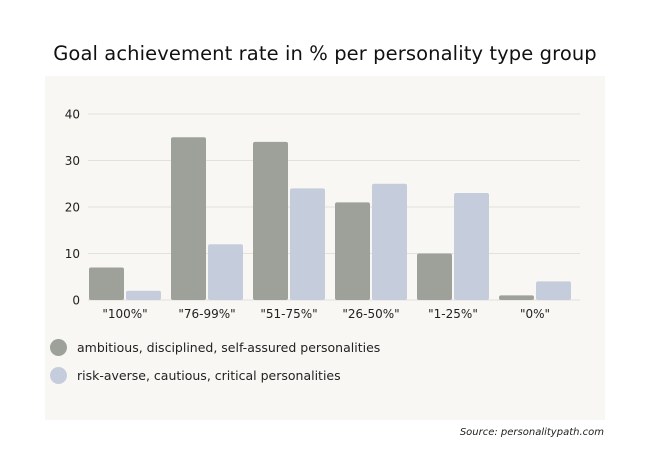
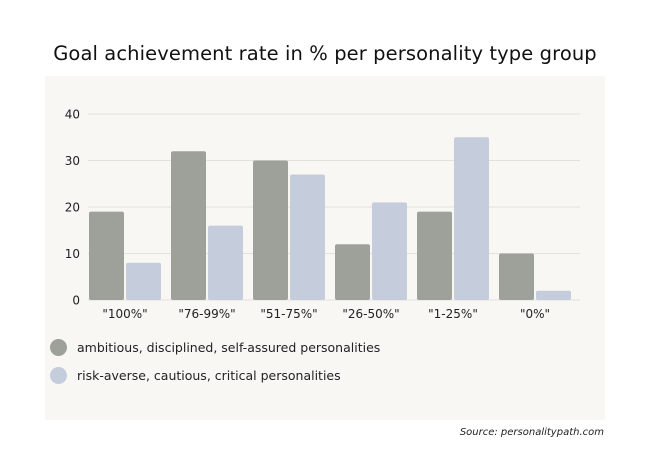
ambitious, disciplined, self-assured personalities/"100%": 7 -> 19
risk-averse, cautious, critical personalities/"100%": 2 -> 8
ambitious, disciplined, self-assured personalities/"76-99%": 35 -> 32
risk-averse, cautious, critical personalities/"76-99%": 12 -> 16
ambitious, disciplined, self-assured personalities/"51-75%": 34 -> 30
risk-averse, cautious, critical personalities/"51-75%": 24 -> 27
ambitious, disciplined, self-assured personalities/"26-50%": 21 -> 12
risk-averse, cautious, critical personalities/"26-50%": 25 -> 21
ambitious, disciplined, self-assured personalities/"1-25%": 10 -> 19
risk-averse, cautious, critical personalities/"1-25%": 23 -> 35
ambitious, disciplined, self-assured personalities/"0%": 1 -> 10
risk-averse, cautious, critical personalities/"0%": 4 -> 2
